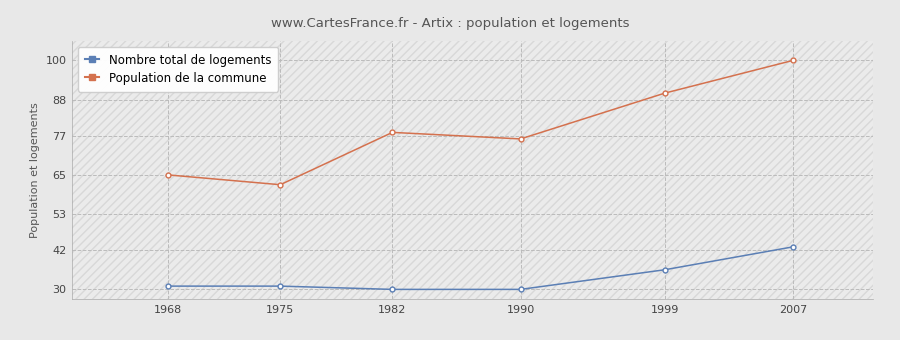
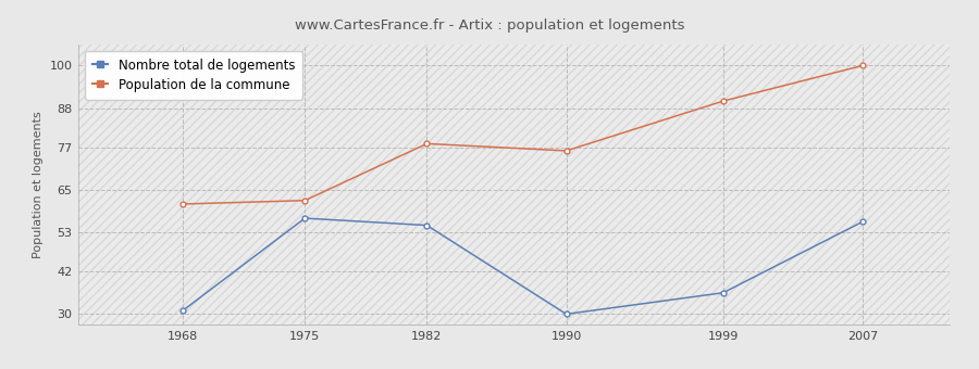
Population de la commune/1968: 65 -> 61
Nombre total de logements/1975: 31 -> 57
Nombre total de logements/1982: 30 -> 55
Nombre total de logements/2007: 43 -> 56
